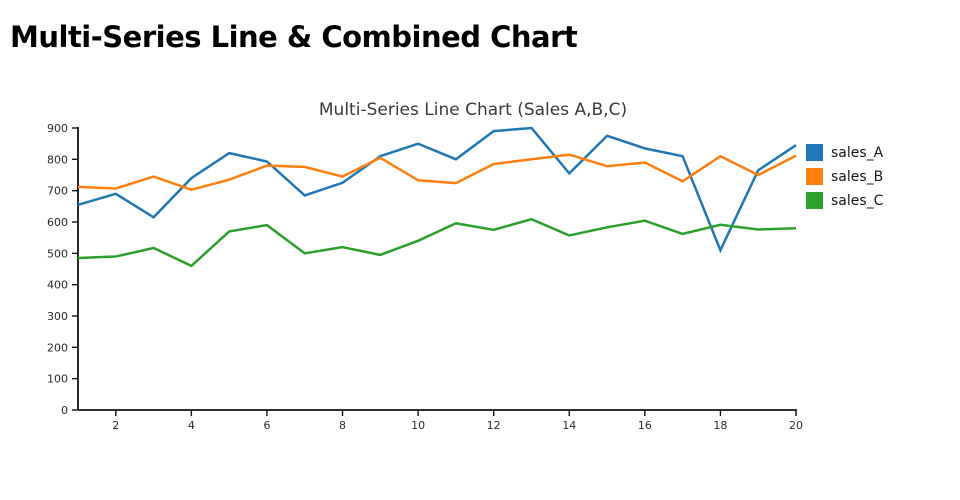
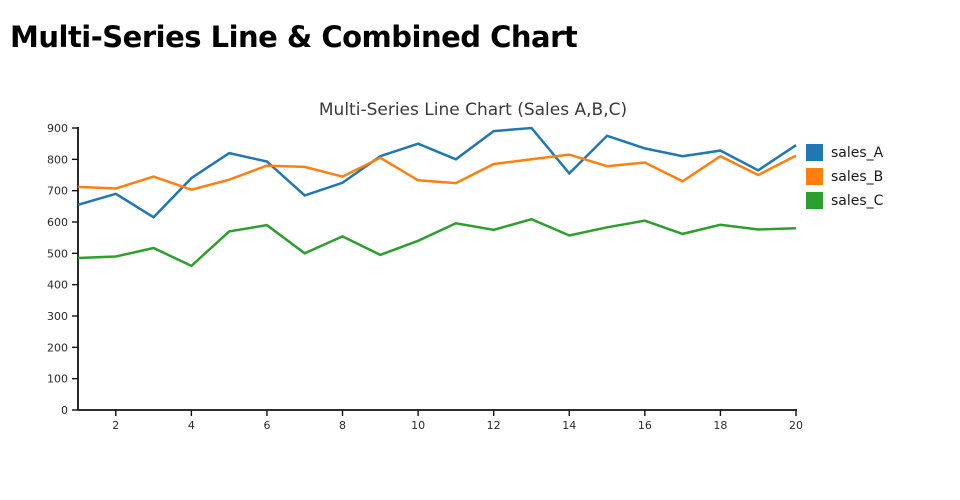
sales_C/8: 520 -> 550
sales_A/18: 510 -> 830
